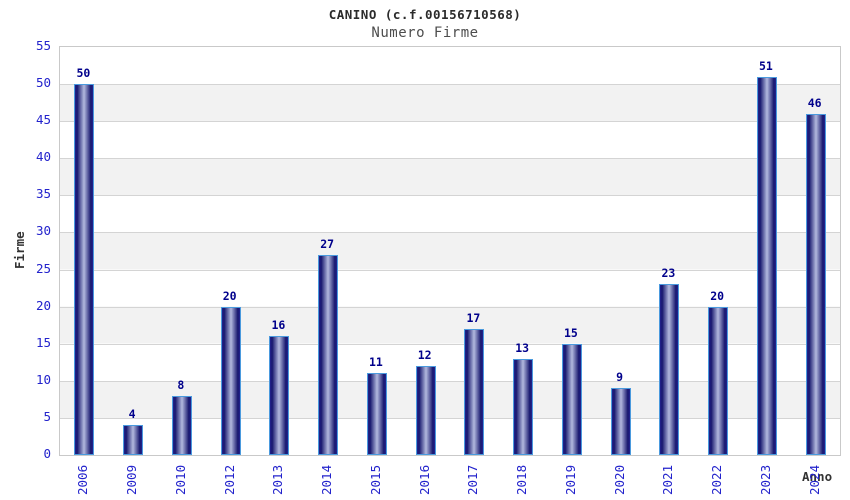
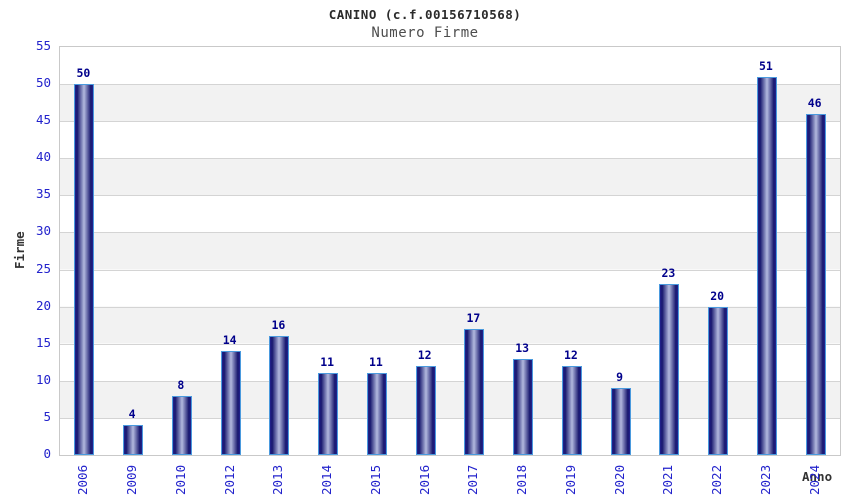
2012: 20 -> 14
2014: 27 -> 11
2019: 15 -> 12
